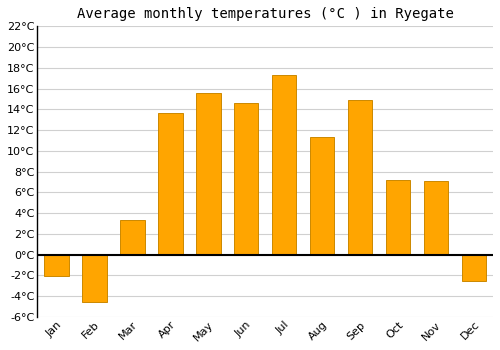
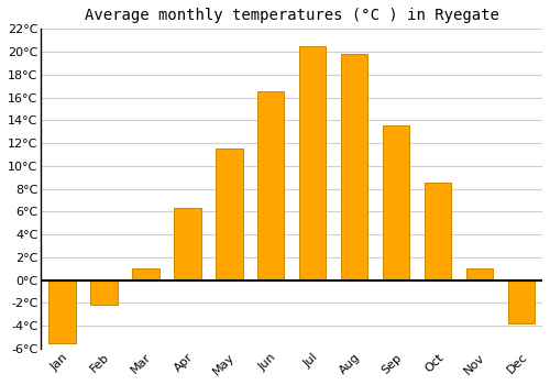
Jan: -2.1°C -> -5.5°C
Feb: -4.6°C -> -2.2°C
Mar: 3.3°C -> 1.0°C
Apr: 13.6°C -> 6.3°C
May: 15.6°C -> 11.5°C
Jun: 14.6°C -> 16.5°C
Jul: 17.3°C -> 20.5°C
Aug: 11.3°C -> 19.8°C
Sep: 14.9°C -> 13.5°C
Oct: 7.2°C -> 8.5°C
Nov: 7.1°C -> 1.0°C
Dec: -2.5°C -> -3.8°C
